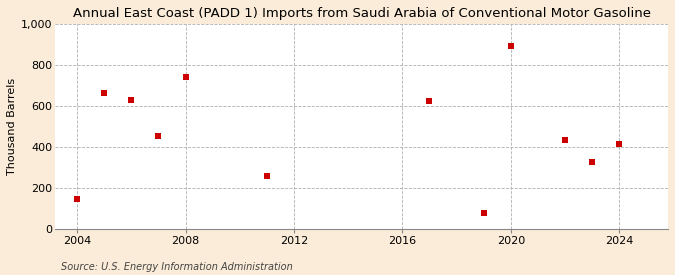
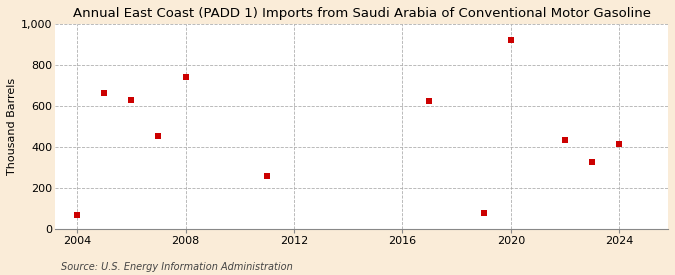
2004: 145 -> 70
2020: 890 -> 920
